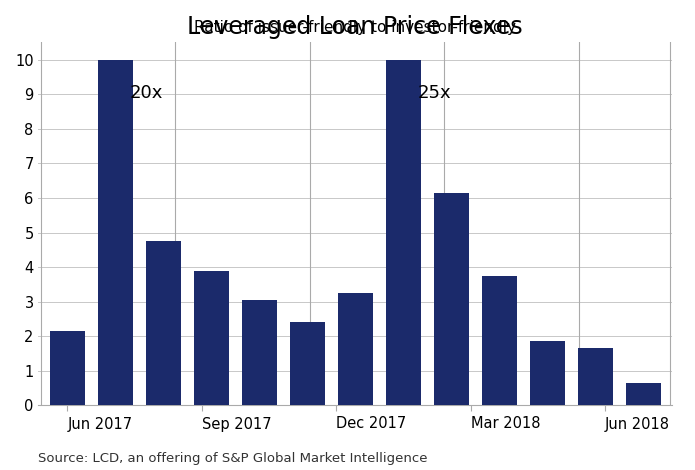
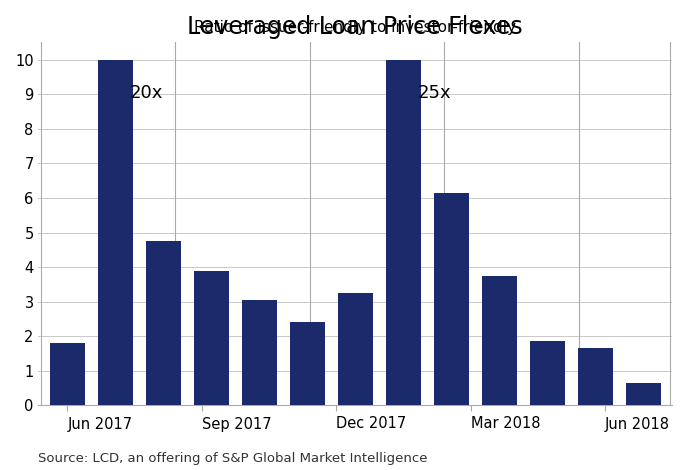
Jun 2017: 2.15 -> 1.80
